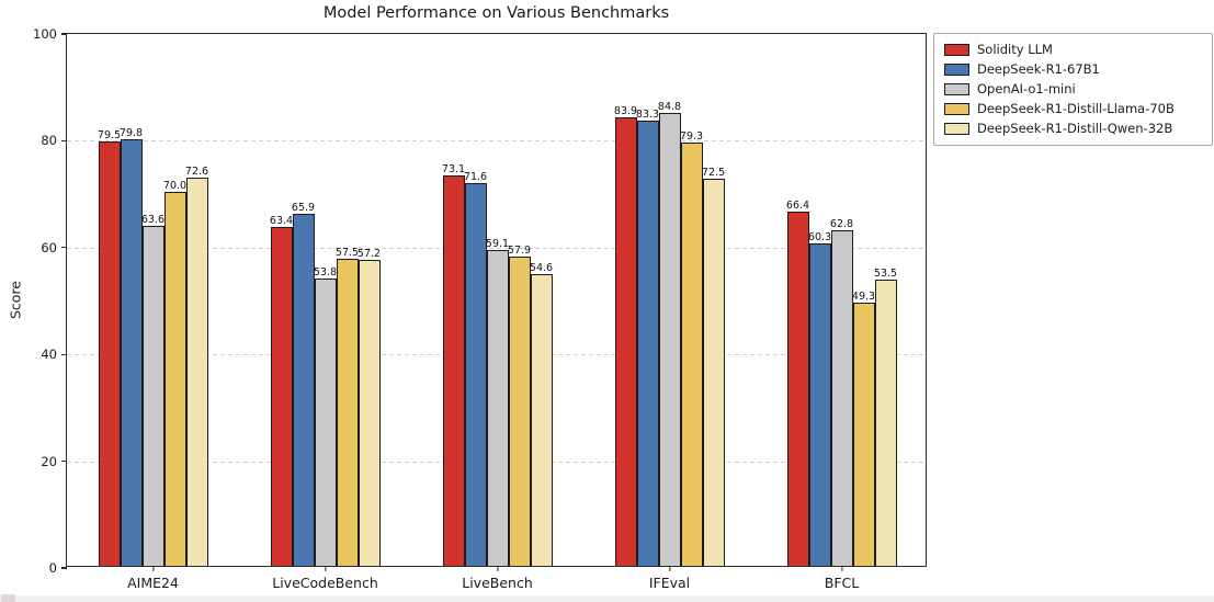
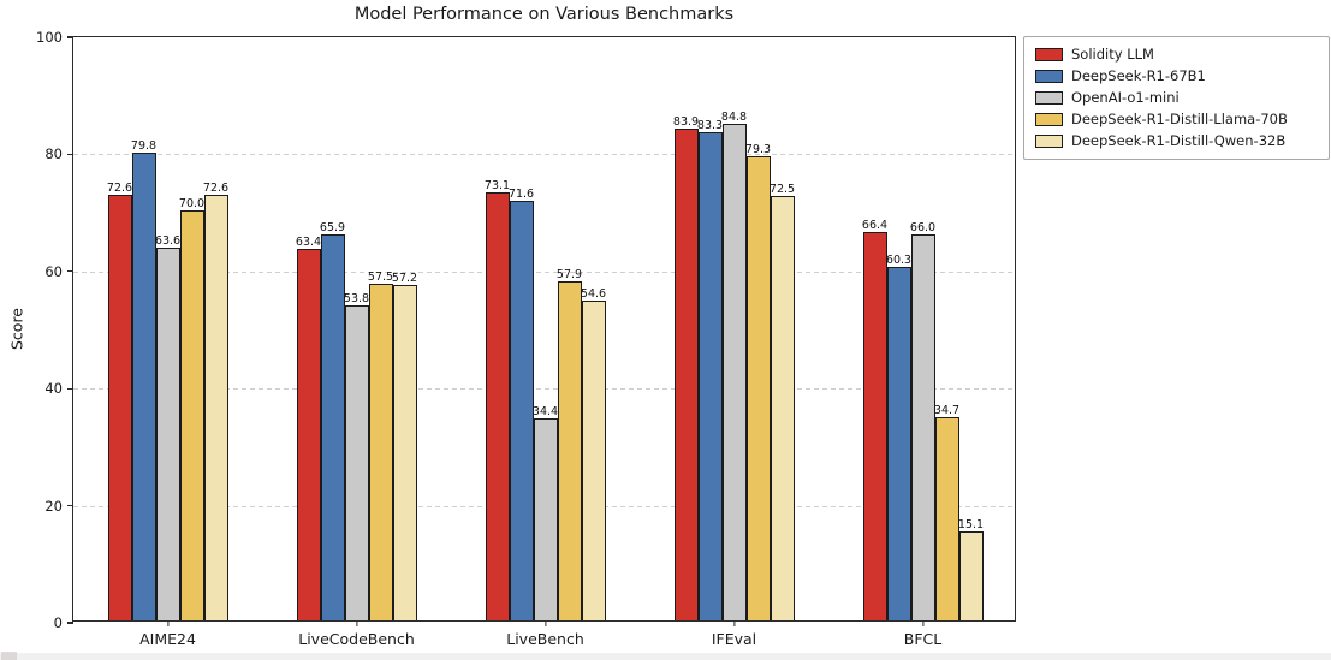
Solidity LLM/AIME24: 79.5 -> 72.6
OpenAI-o1-mini/LiveBench: 59.1 -> 34.4
OpenAI-o1-mini/BFCL: 62.8 -> 66.0
DeepSeek-R1-Distill-Llama-70B/BFCL: 49.3 -> 34.7
DeepSeek-R1-Distill-Qwen-32B/BFCL: 53.5 -> 15.1
